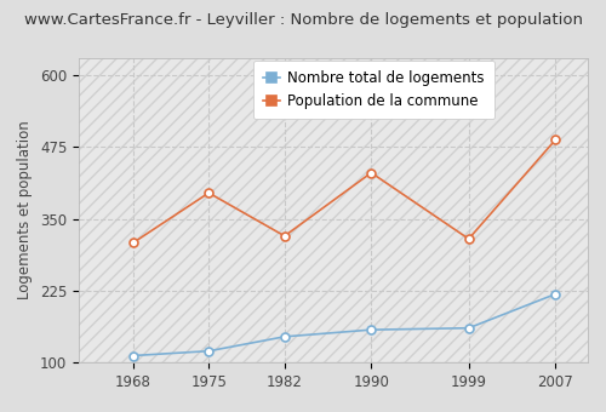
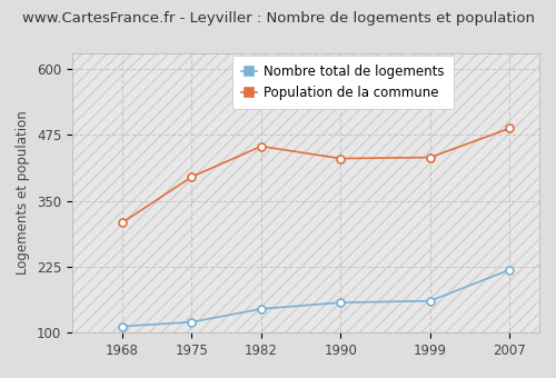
Population de la commune/1982: 320 -> 453
Population de la commune/1999: 315 -> 432
